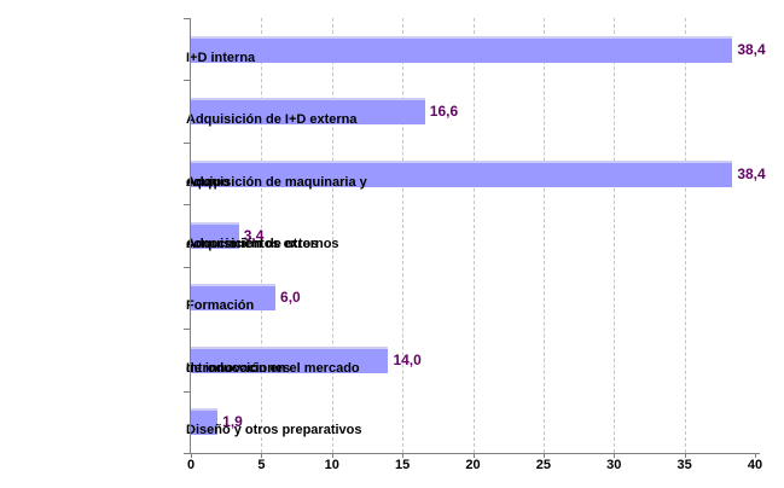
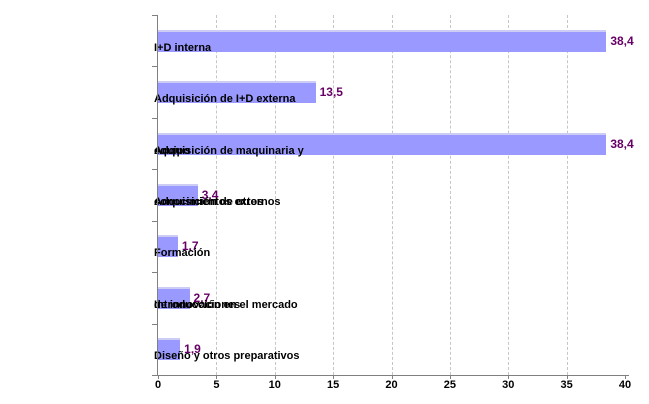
Adquisición de I+D externa: 16,6 -> 13,5
Formación: 6,0 -> 1,7
Introducción en el mercado de innovaciones: 14,0 -> 2,7
